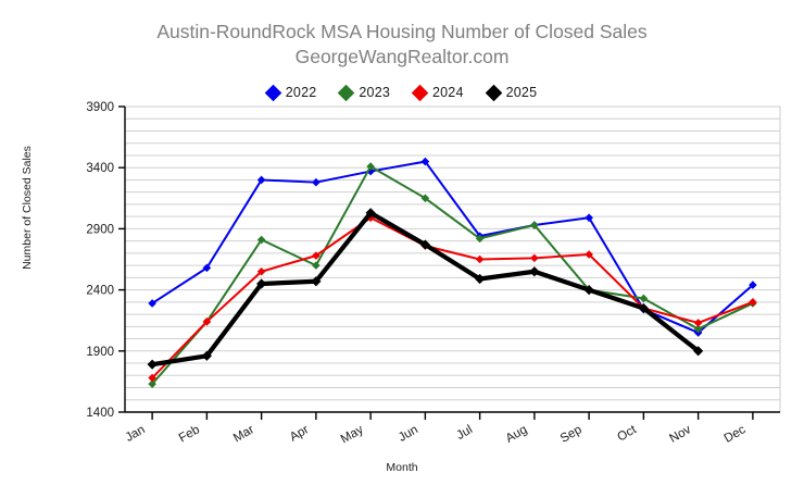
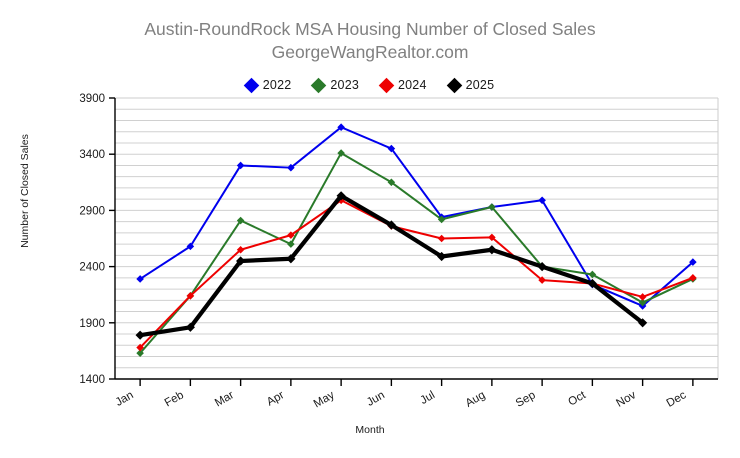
2022/May: 3370 -> 3640
2024/Sep: 2690 -> 2280
